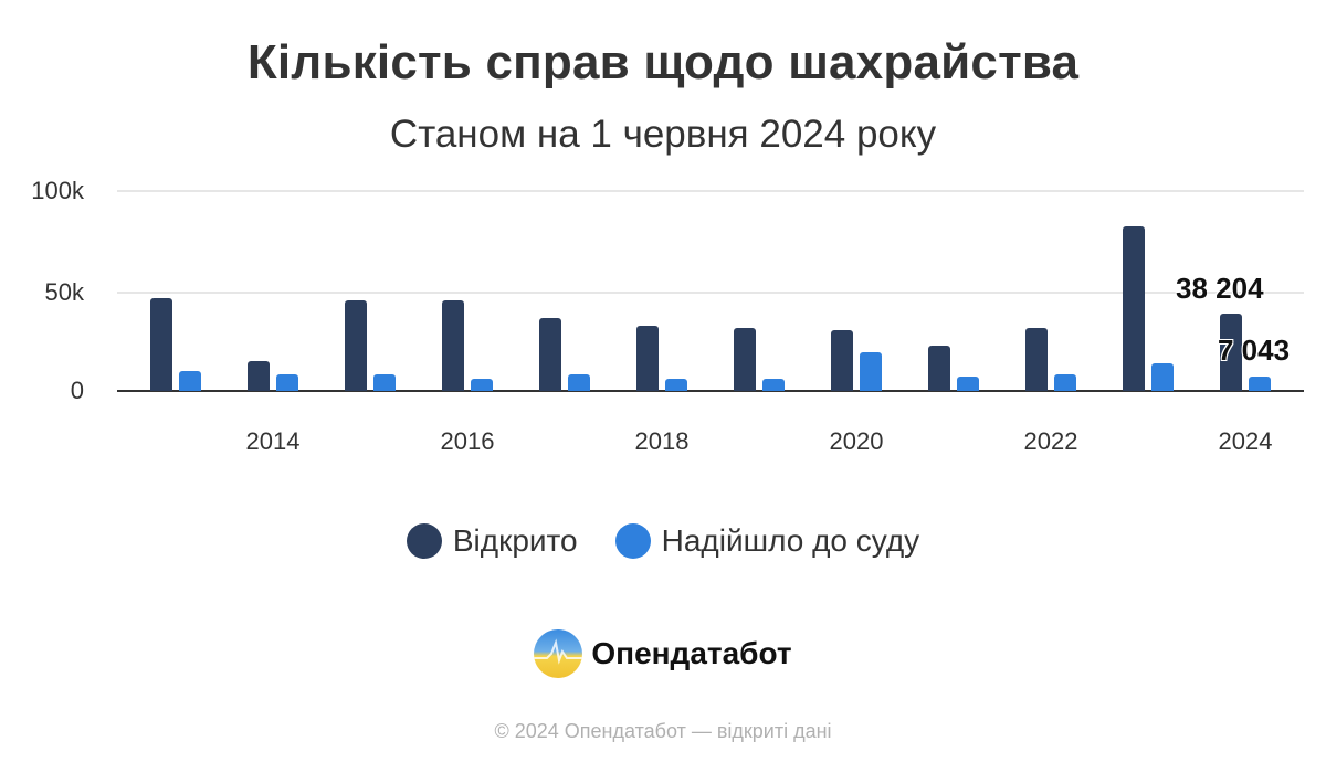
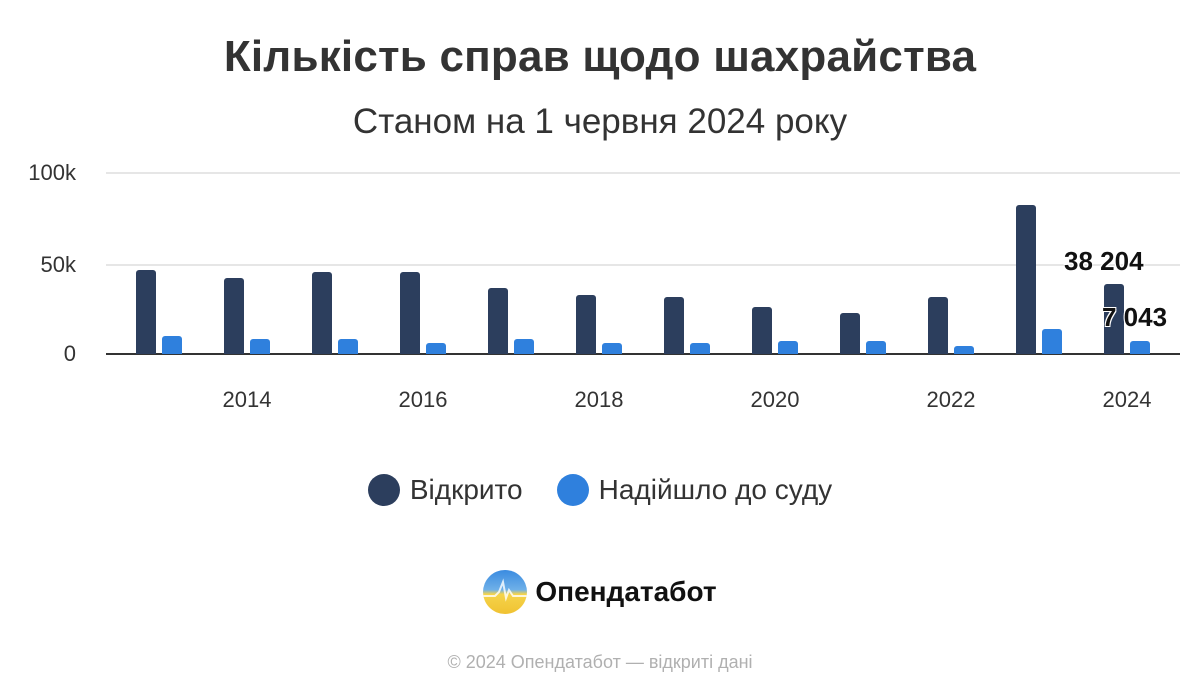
Відкрито/2014: 15k -> 42k
Відкрито/2020: 30k -> 26k
Надійшло до суду/2020: 19k -> 7k
Надійшло до суду/2022: 8k -> 4k
